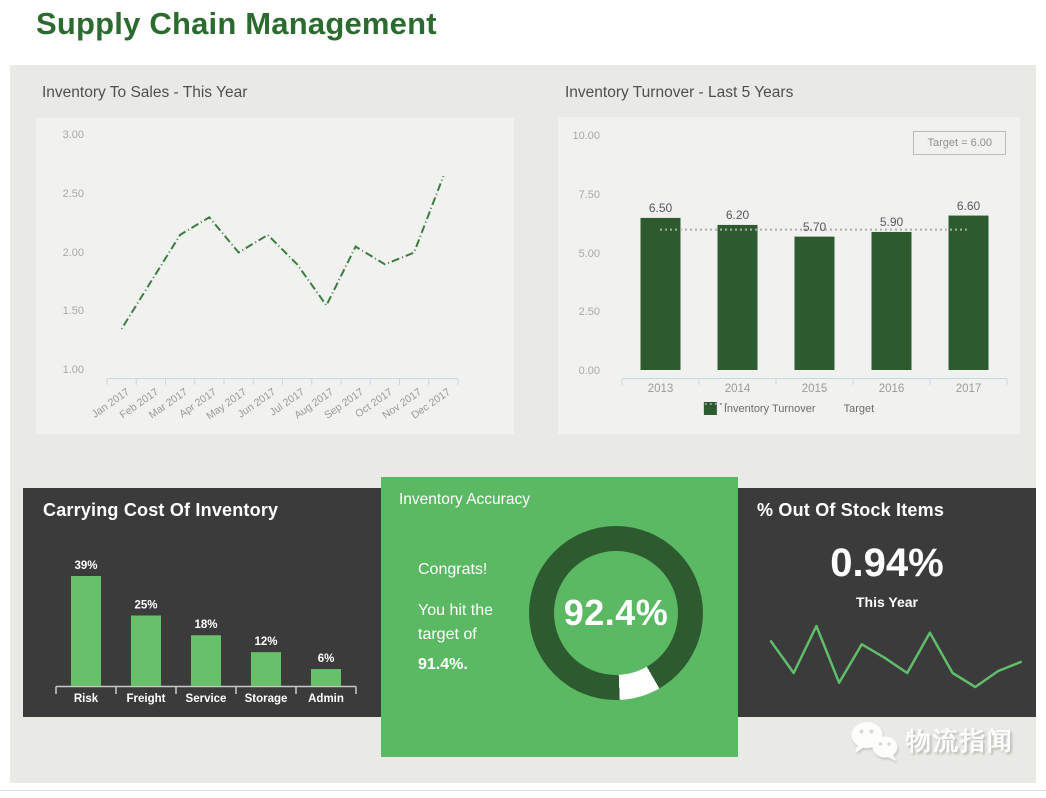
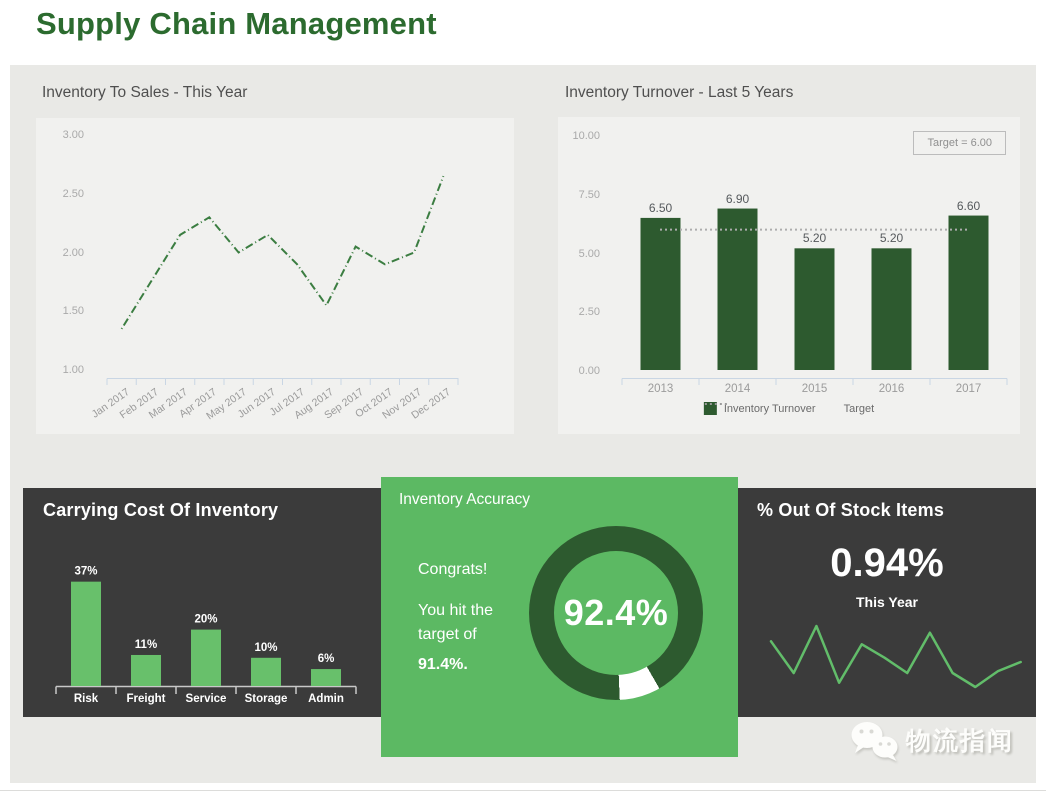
Inventory Turnover - Last 5 Years/2014: 6.20 -> 6.90
Inventory Turnover - Last 5 Years/2015: 5.70 -> 5.20
Inventory Turnover - Last 5 Years/2016: 5.90 -> 5.20
Carrying Cost Of Inventory/Risk: 39% -> 37%
Carrying Cost Of Inventory/Freight: 25% -> 11%
Carrying Cost Of Inventory/Service: 18% -> 20%
Carrying Cost Of Inventory/Storage: 12% -> 10%
